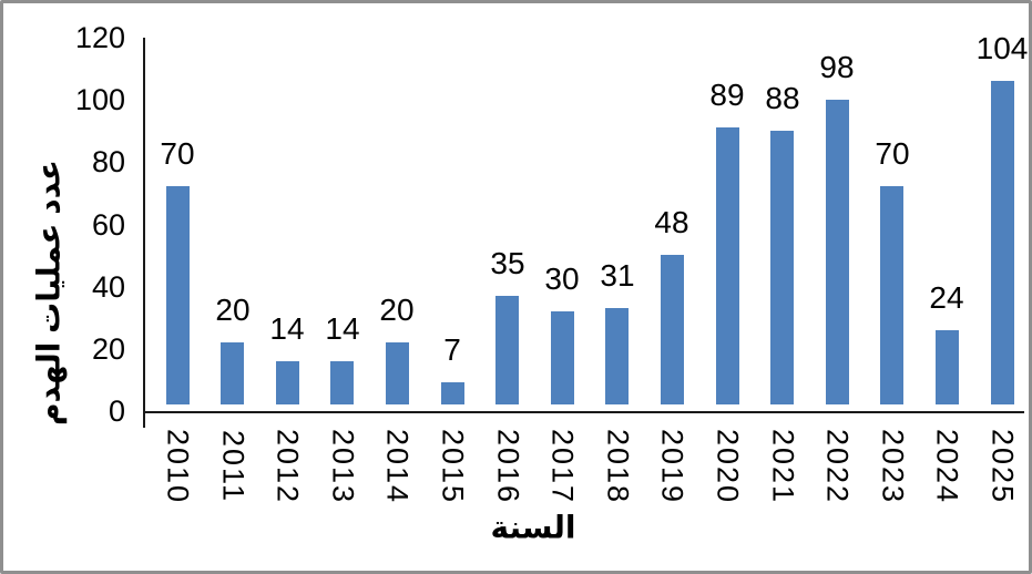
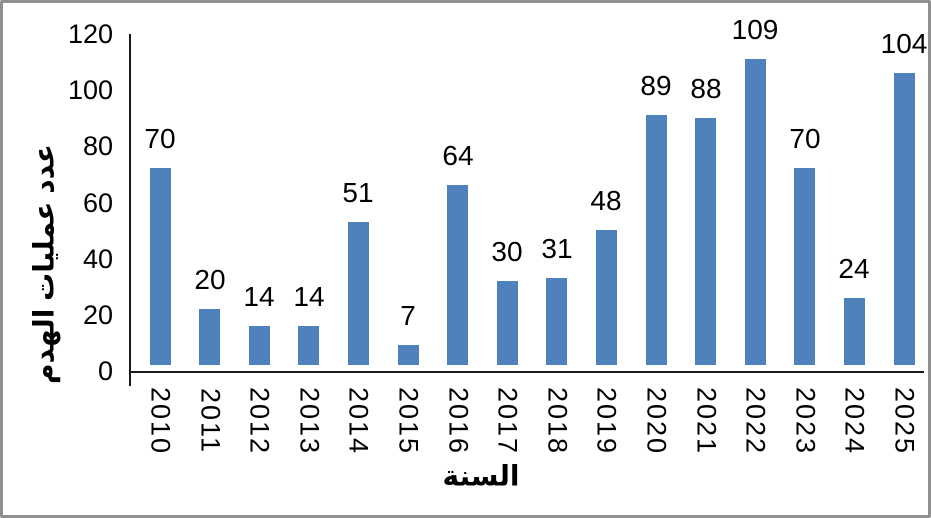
2014: 20 -> 51
2016: 35 -> 64
2022: 98 -> 109
